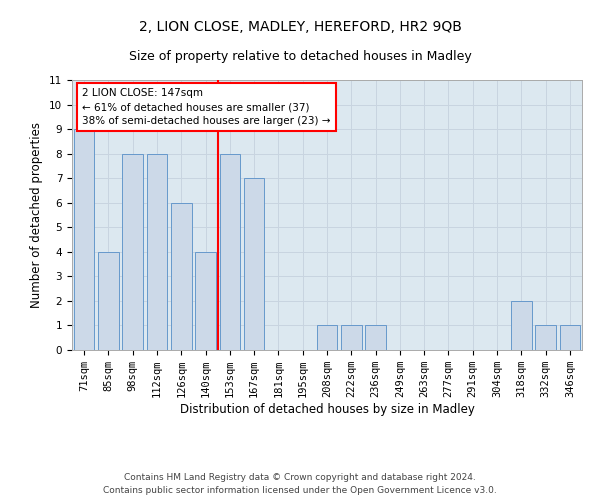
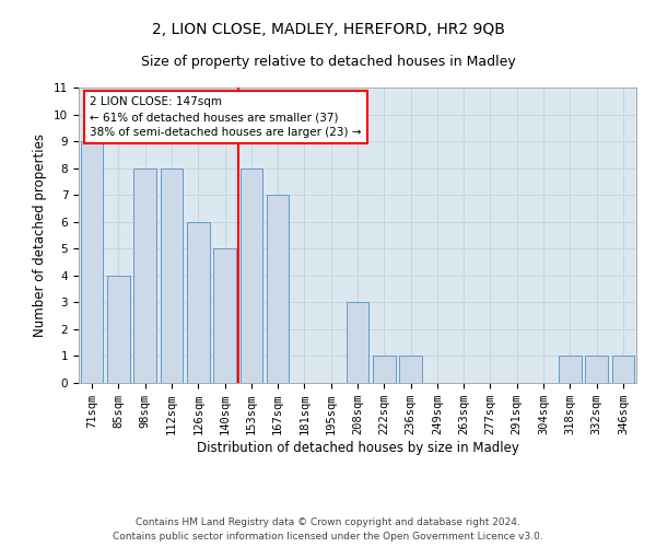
140sqm: 4 -> 5
208sqm: 1 -> 3
318sqm: 2 -> 1
